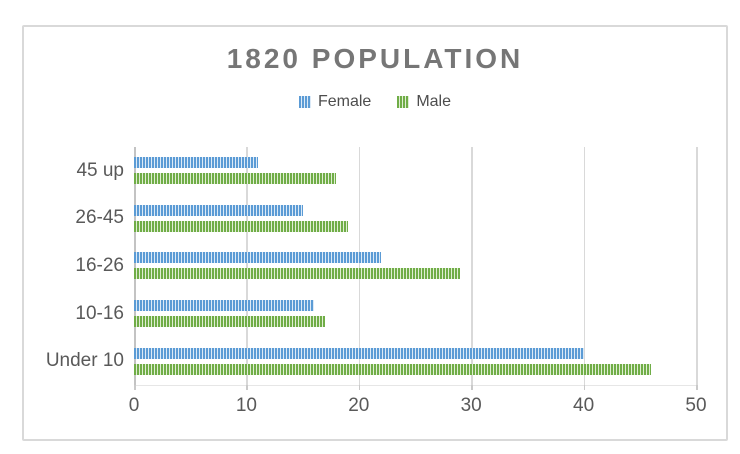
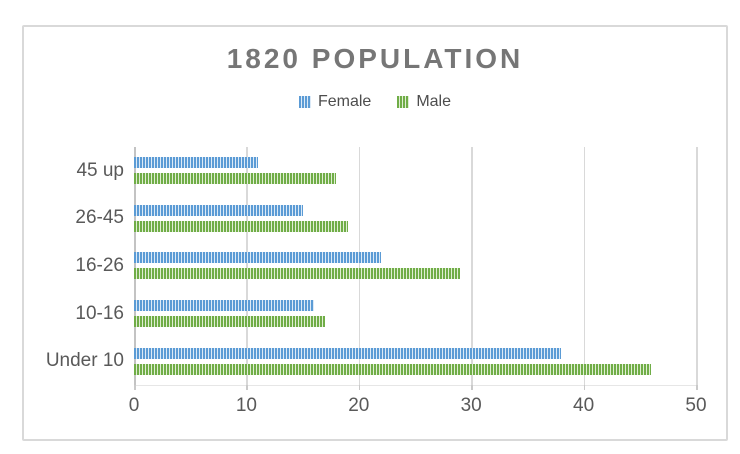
Female/Under 10: 40 -> 38
